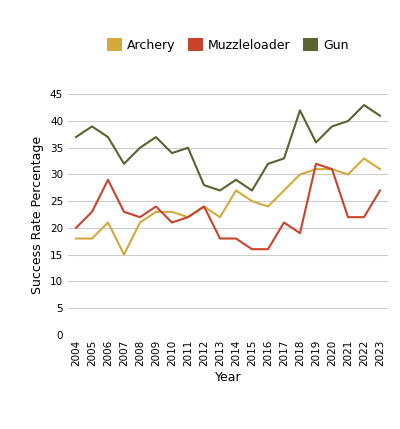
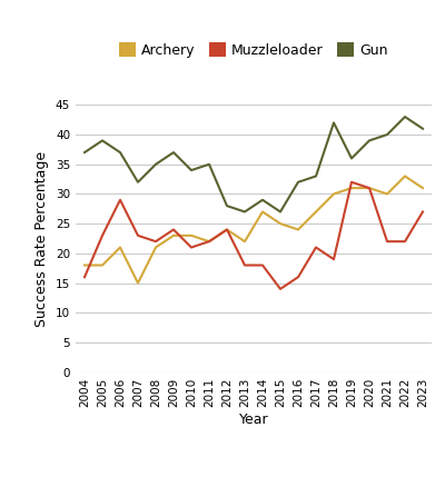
Muzzleloader/2004: 20 -> 16
Muzzleloader/2015: 16 -> 14
